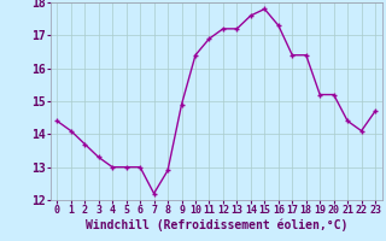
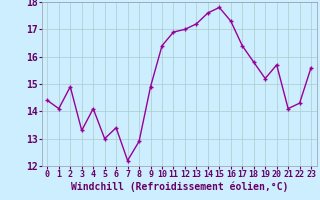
2: 13.7 -> 14.9
4: 13.0 -> 14.1
6: 13.0 -> 13.4
12: 17.2 -> 17.0
18: 16.4 -> 15.8
20: 15.2 -> 15.7
21: 14.4 -> 14.1
22: 14.1 -> 14.3
23: 14.7 -> 15.6
